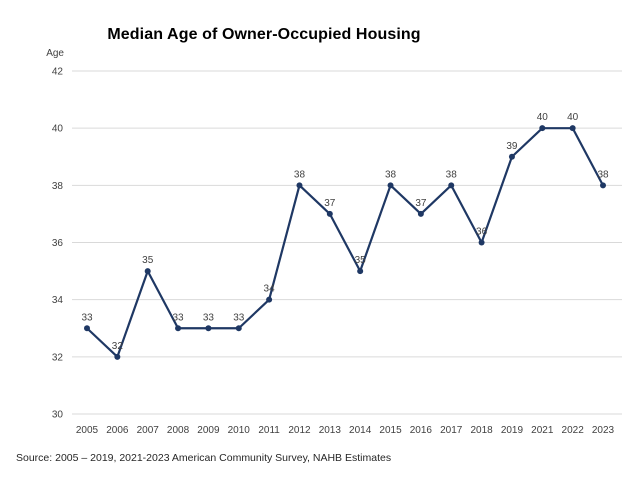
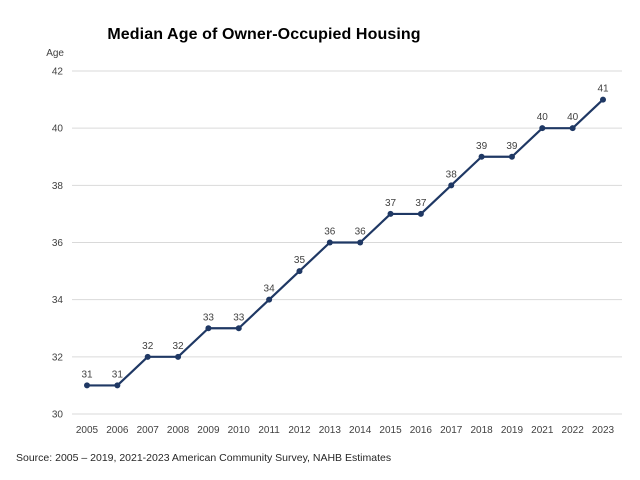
2005: 33 -> 31
2006: 32 -> 31
2007: 35 -> 32
2008: 33 -> 32
2012: 38 -> 35
2013: 37 -> 36
2014: 35 -> 36
2015: 38 -> 37
2018: 36 -> 39
2023: 38 -> 41
